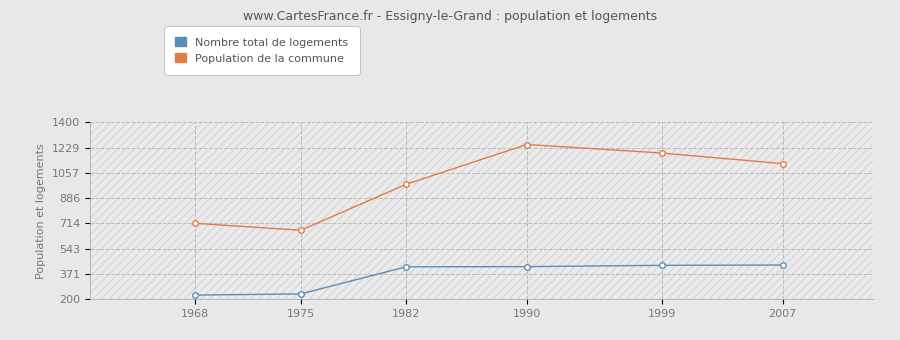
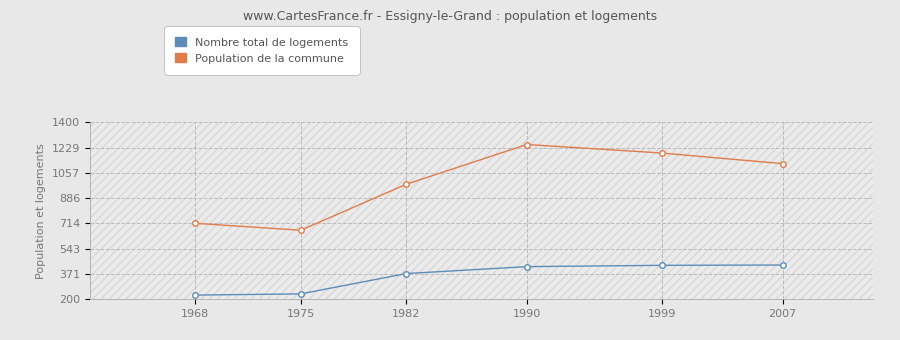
Nombre total de logements/1982: 420 -> 370
